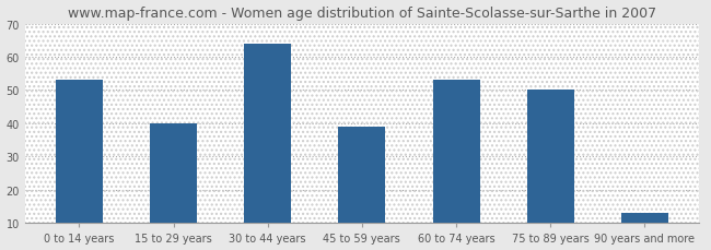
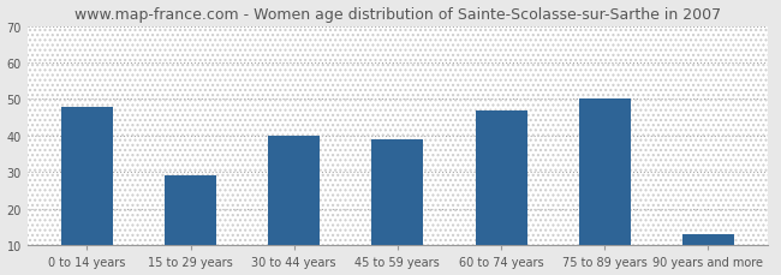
0 to 14 years: 53 -> 48
15 to 29 years: 40 -> 29
30 to 44 years: 64 -> 40
60 to 74 years: 53 -> 47
